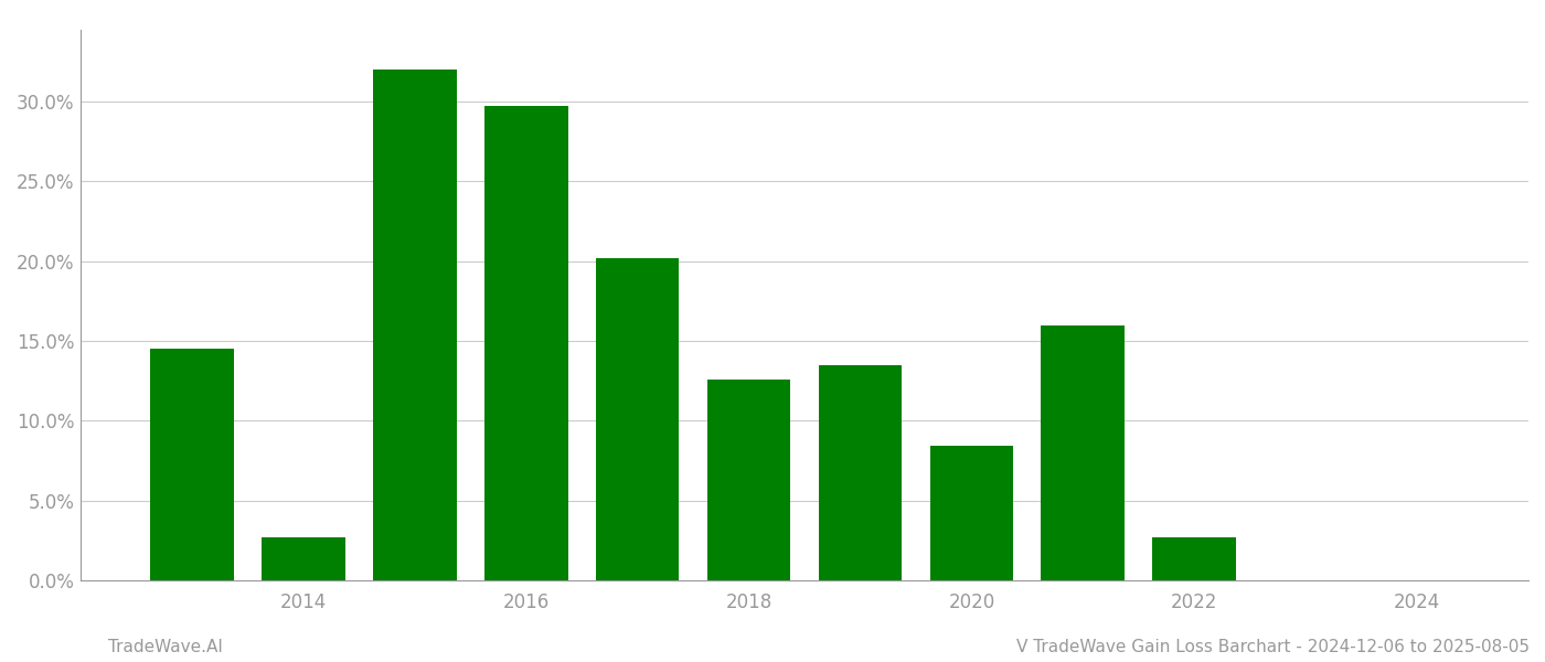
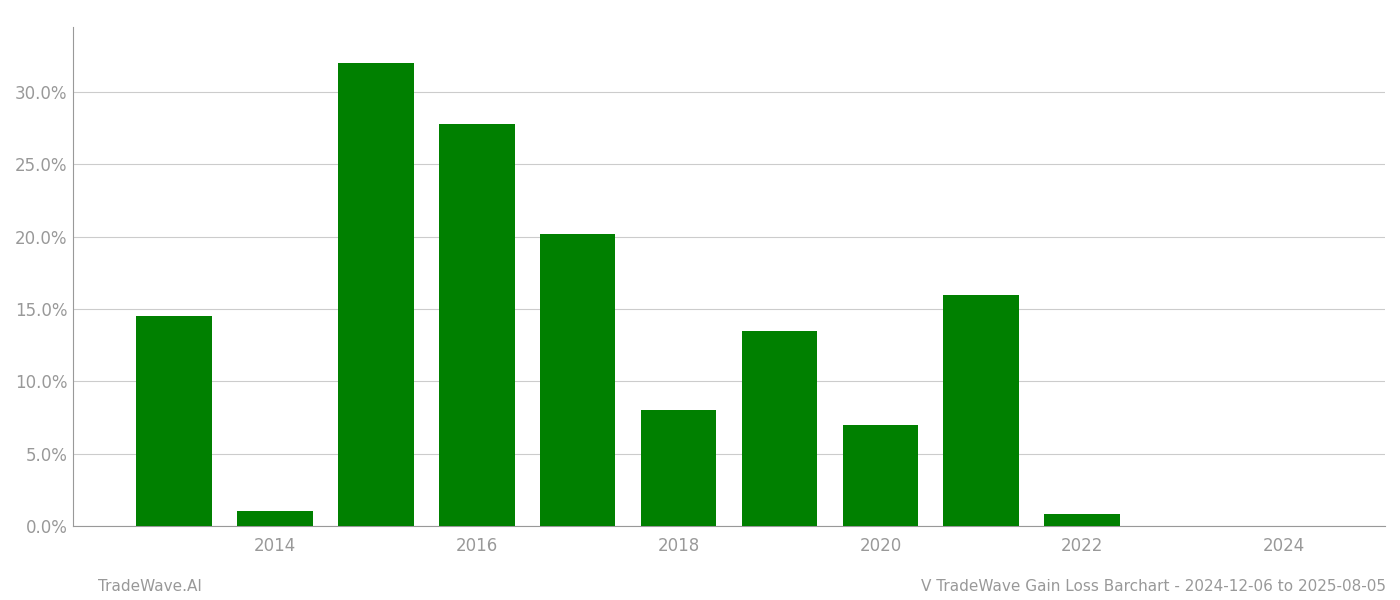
2014: 2.7% -> 1.0%
2016: 29.7% -> 27.8%
2018: 12.6% -> 8.0%
2020: 8.4% -> 7.0%
2022: 2.7% -> 0.8%
